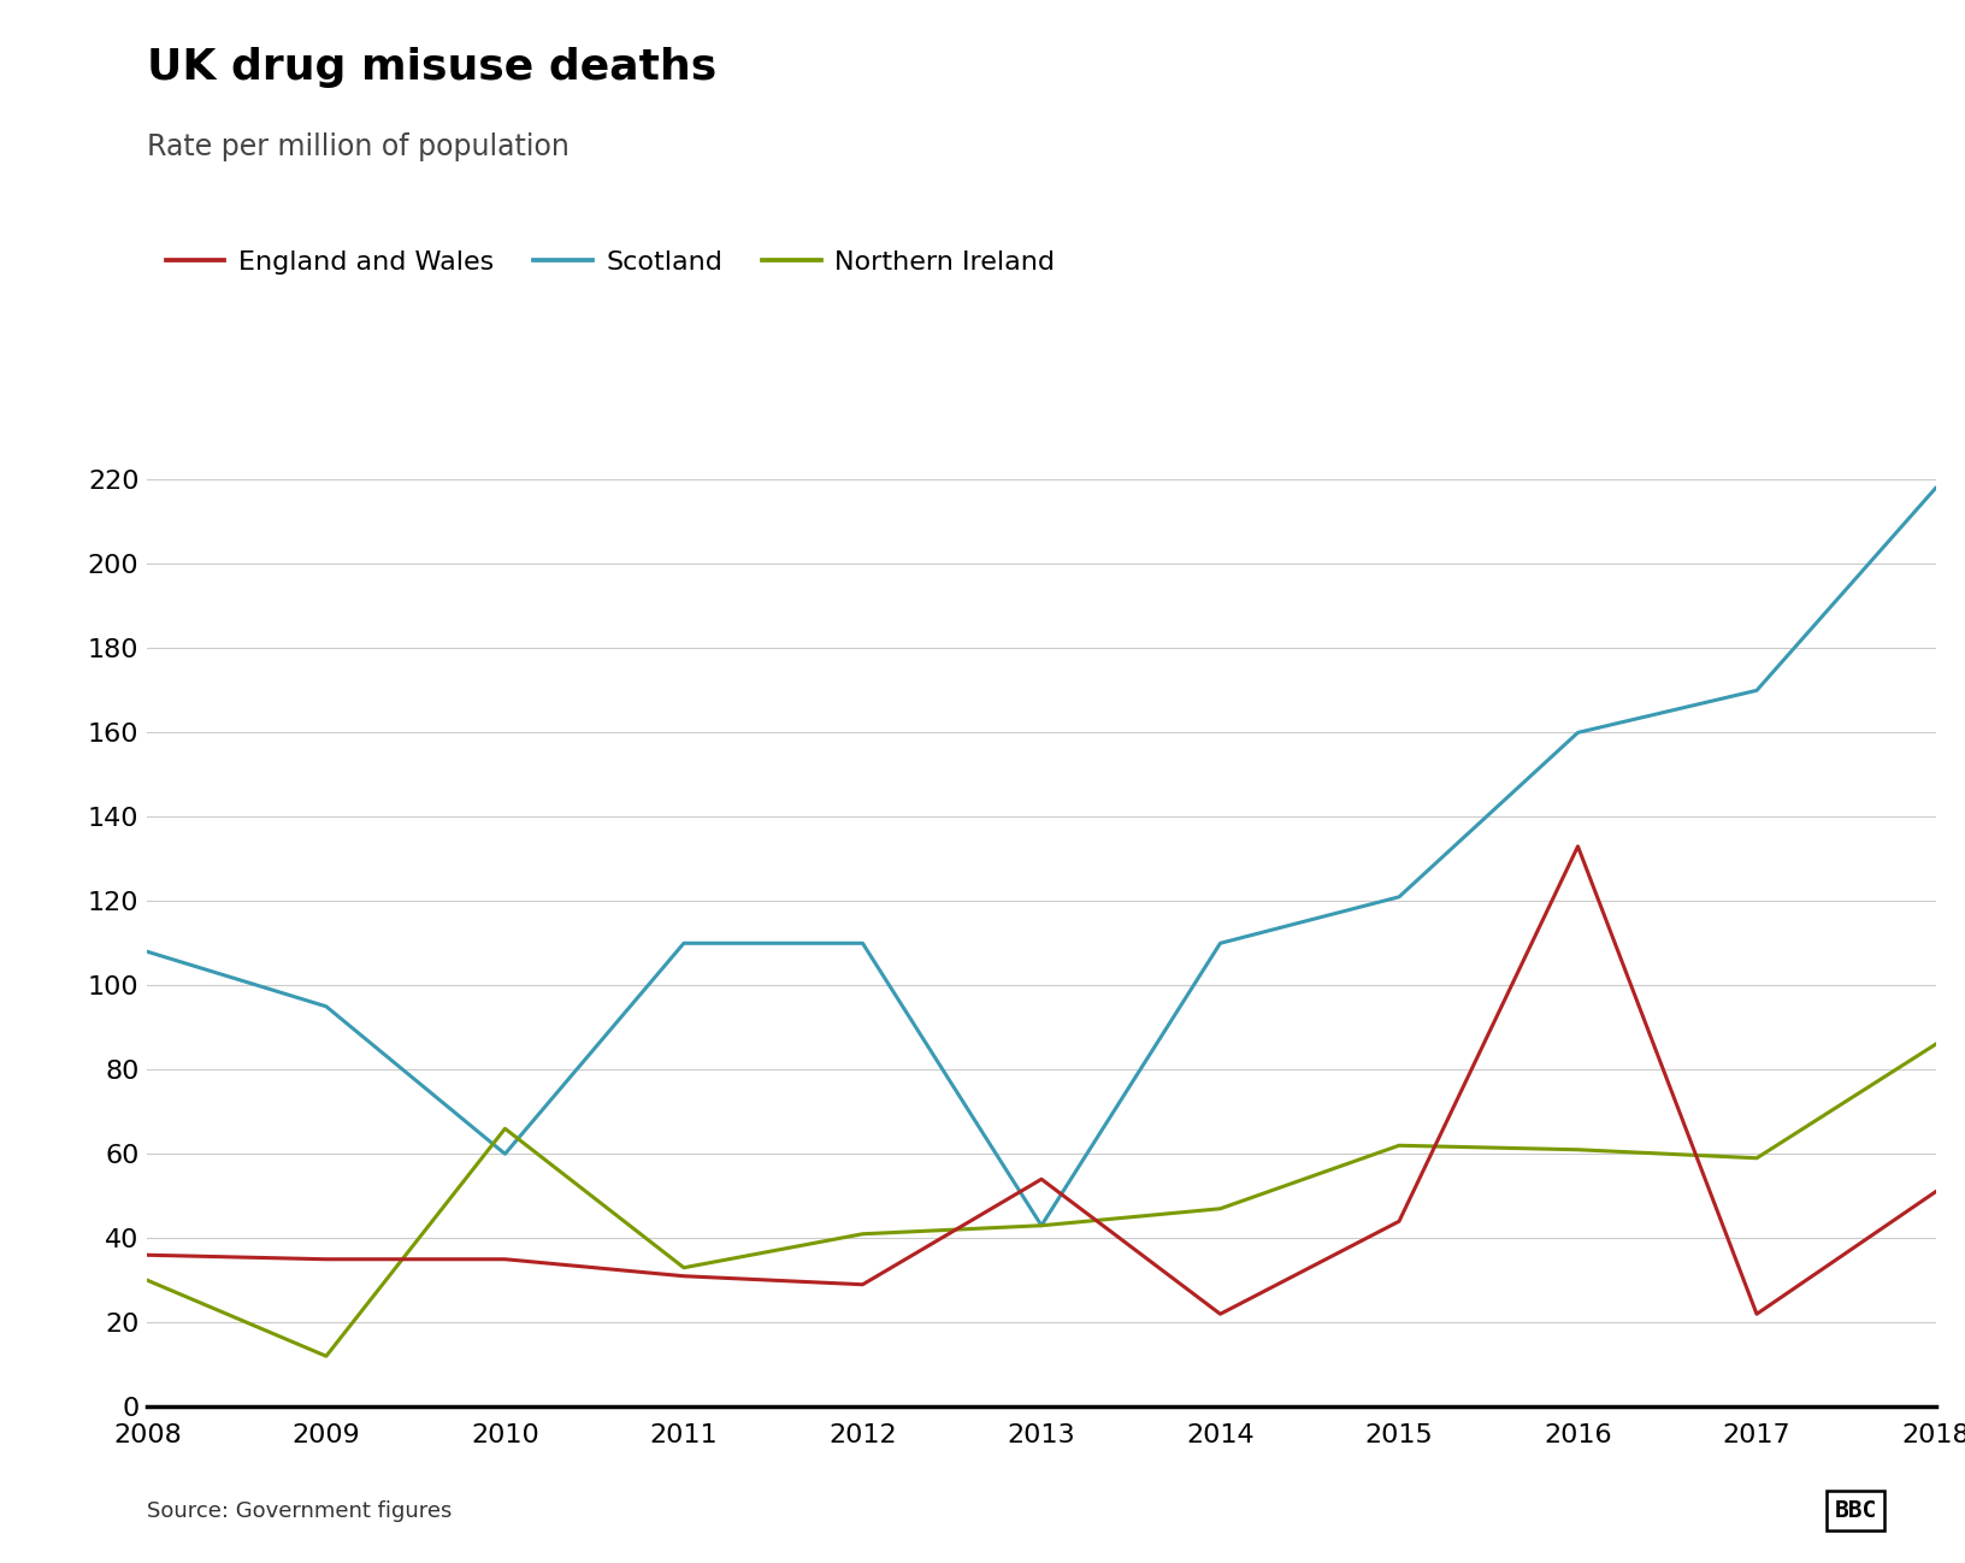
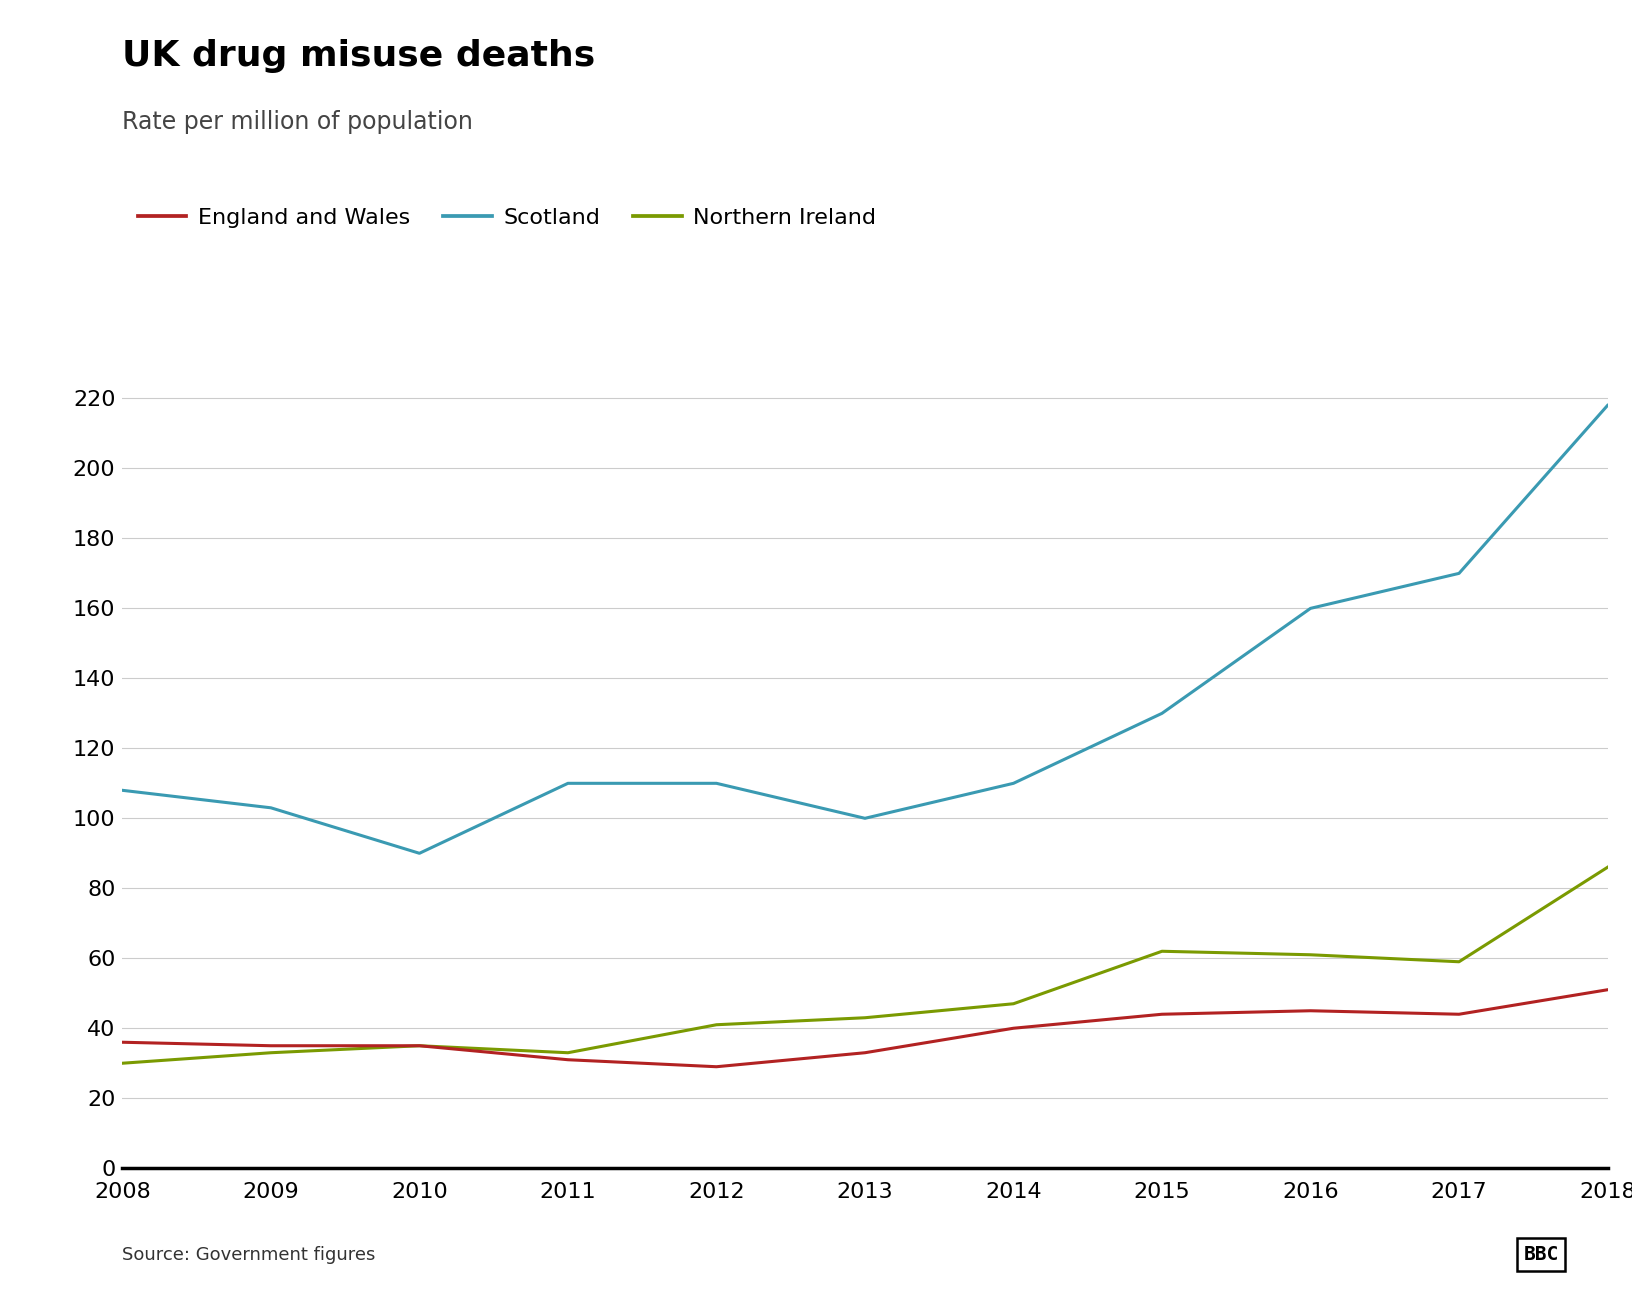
Scotland/2009: 95 -> 103
Northern Ireland/2009: 12 -> 33
Scotland/2010: 60 -> 90
Northern Ireland/2010: 66 -> 35
England and Wales/2013: 54 -> 33
Scotland/2013: 43 -> 100
England and Wales/2014: 22 -> 40
Scotland/2015: 121 -> 130
England and Wales/2016: 133 -> 45
England and Wales/2017: 22 -> 44
